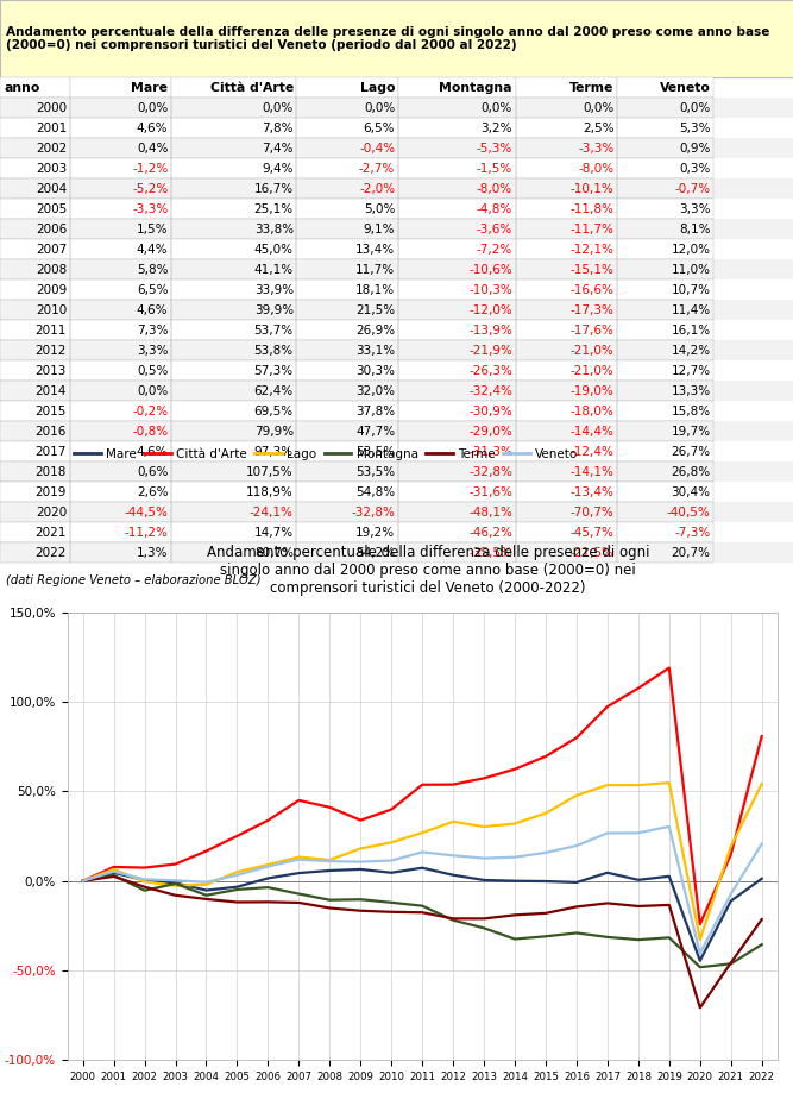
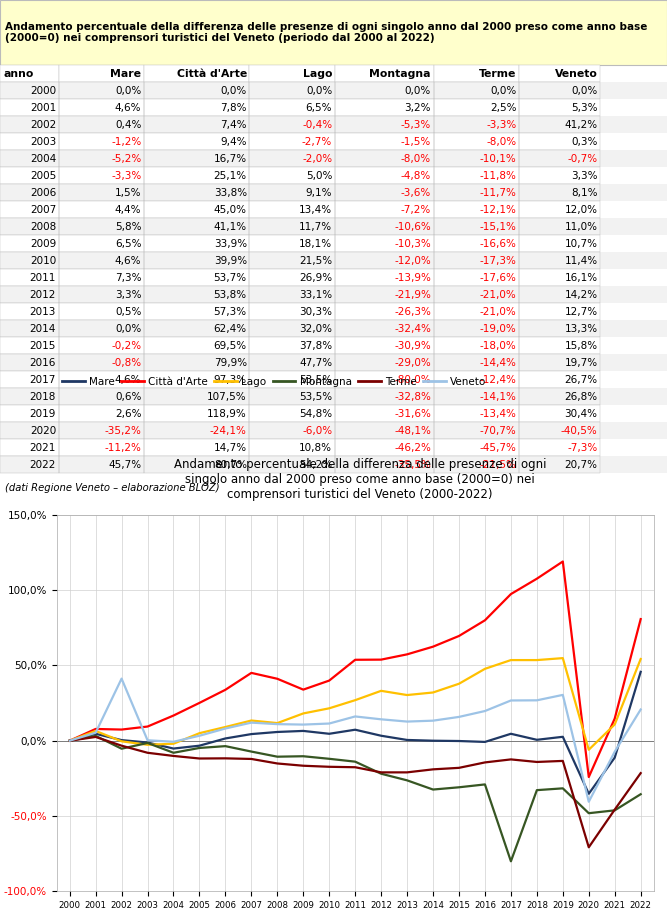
Veneto/2002: 0,9% -> 41,2%
Montagna/2017: -31% -> -80%
Mare/2020: -44,5% -> -35,2%
Lago/2020: -32,8% -> -6,0%
Lago/2021: 19,2% -> 10,8%
Mare/2022: 1,3% -> 45,7%
